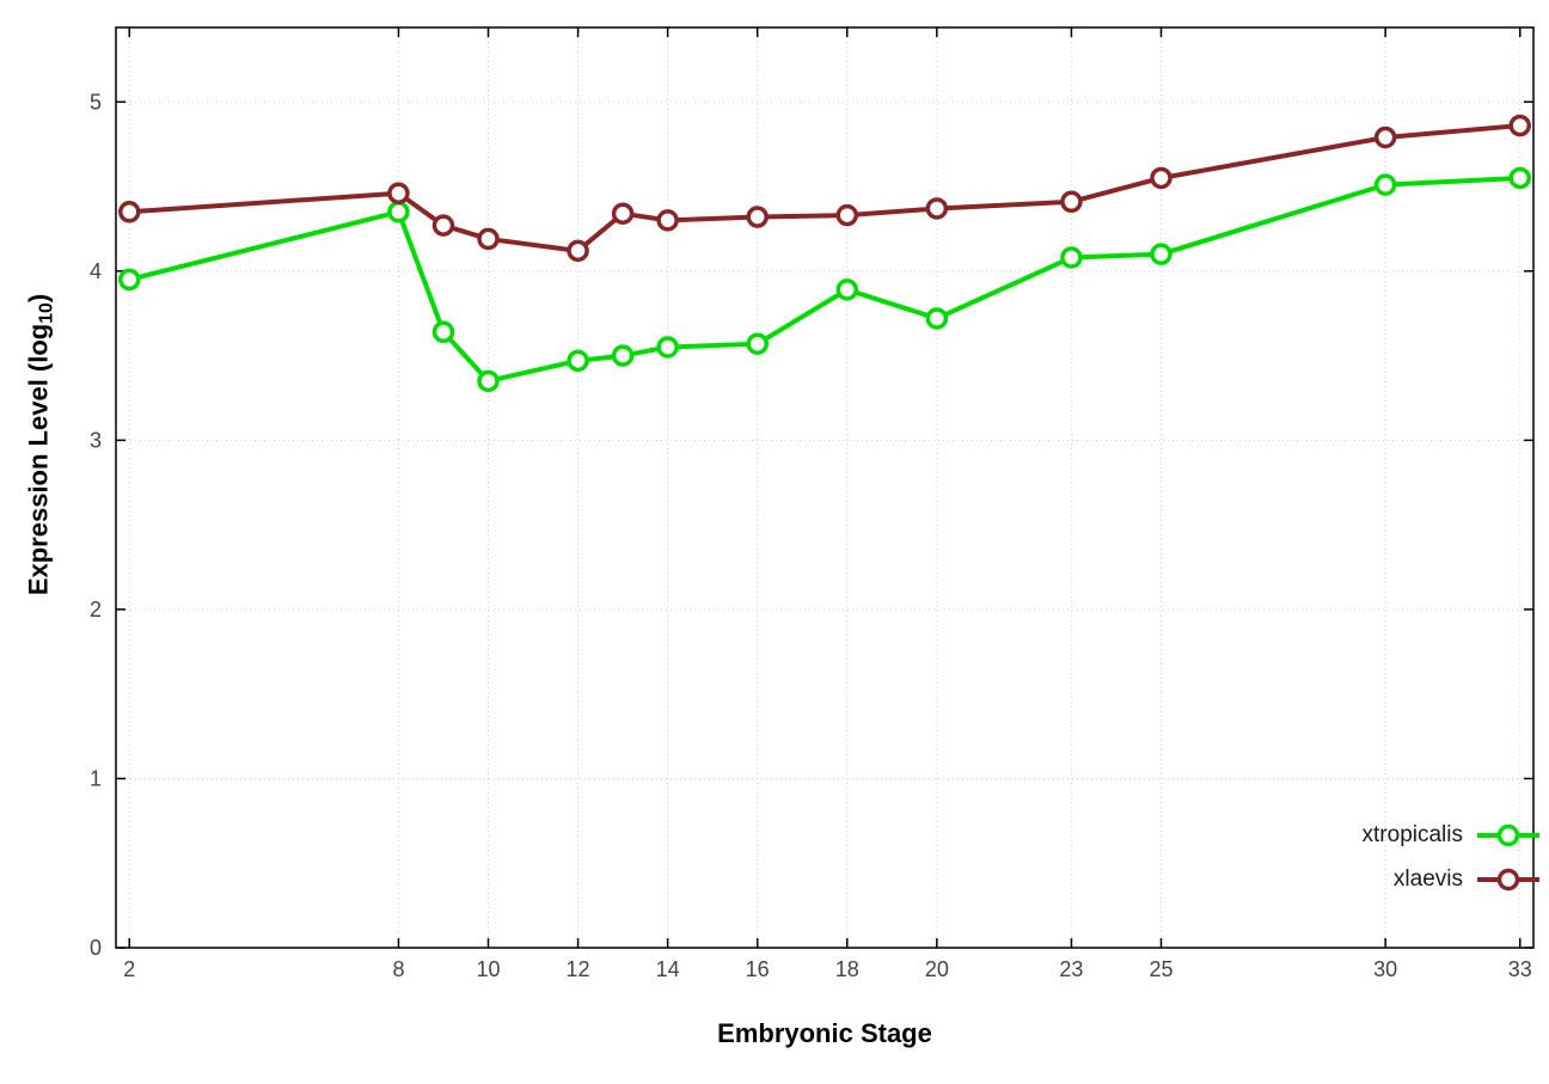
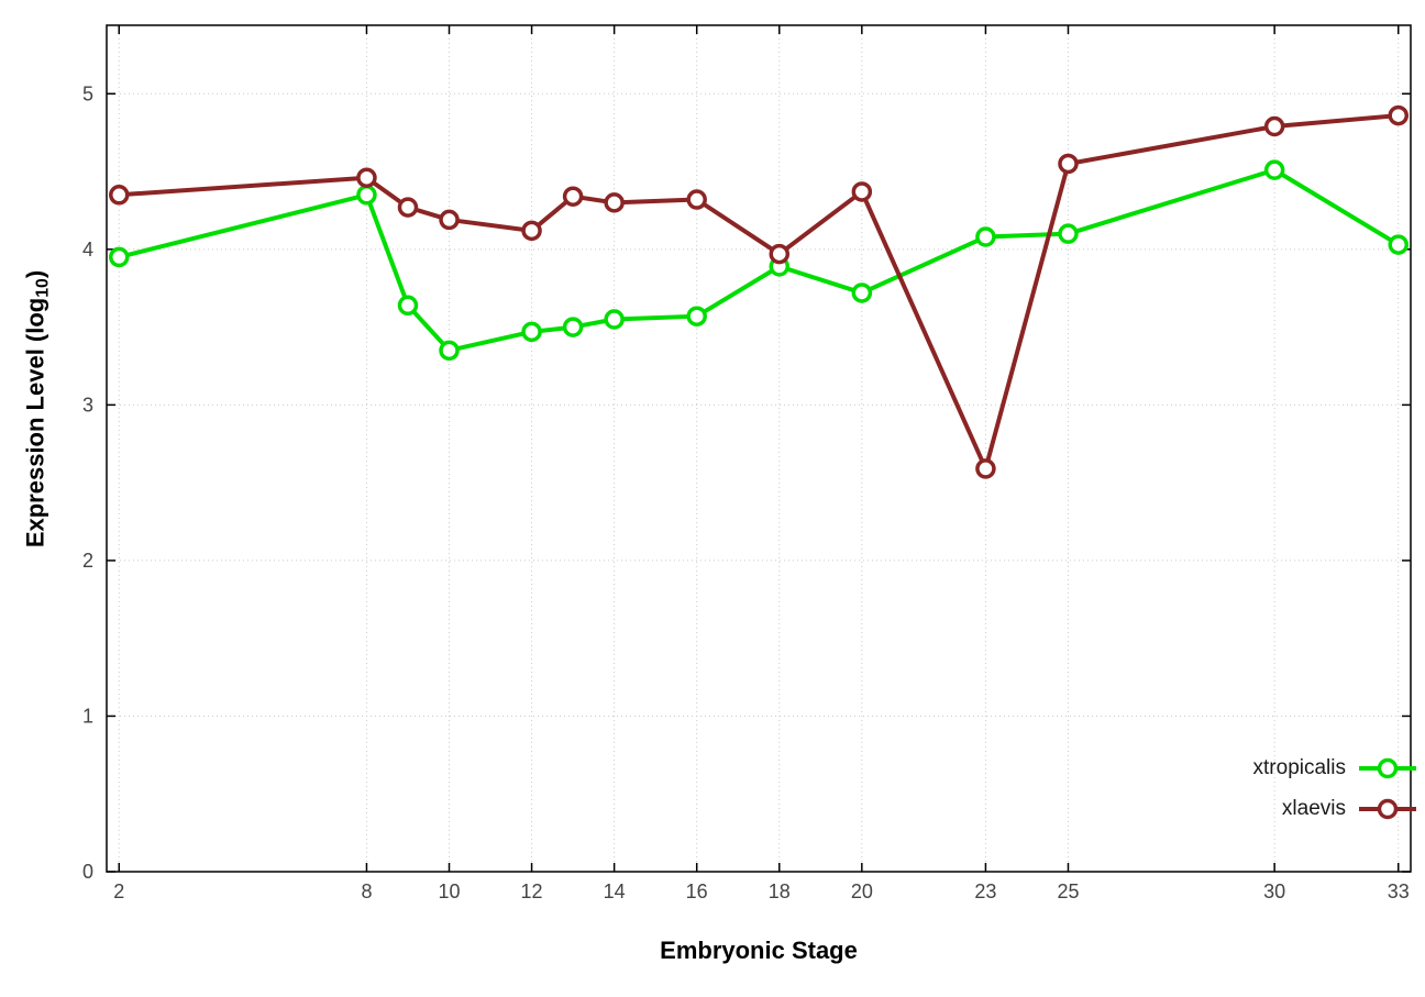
xlaevis/18: 4.33 -> 3.97
xlaevis/23: 4.41 -> 2.59
xtropicalis/33: 4.55 -> 4.03
